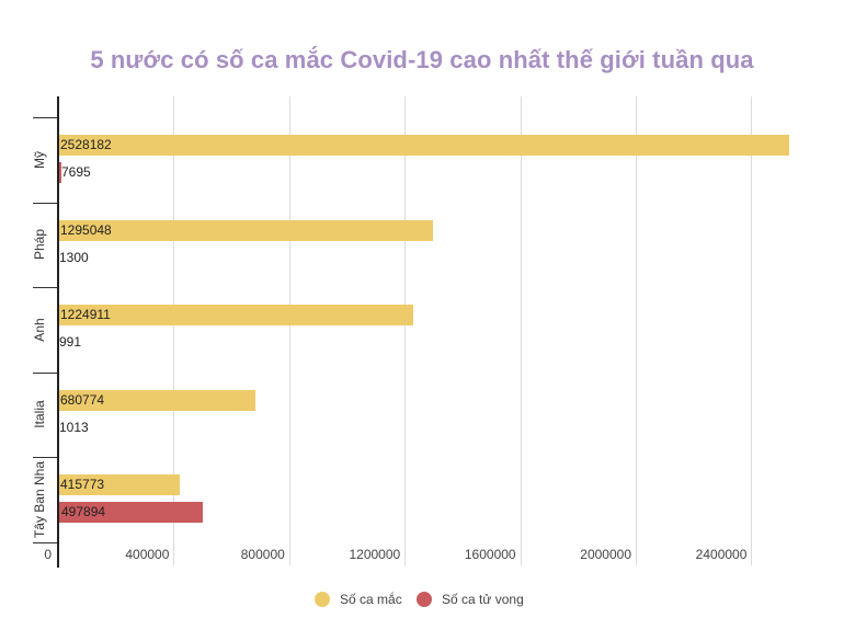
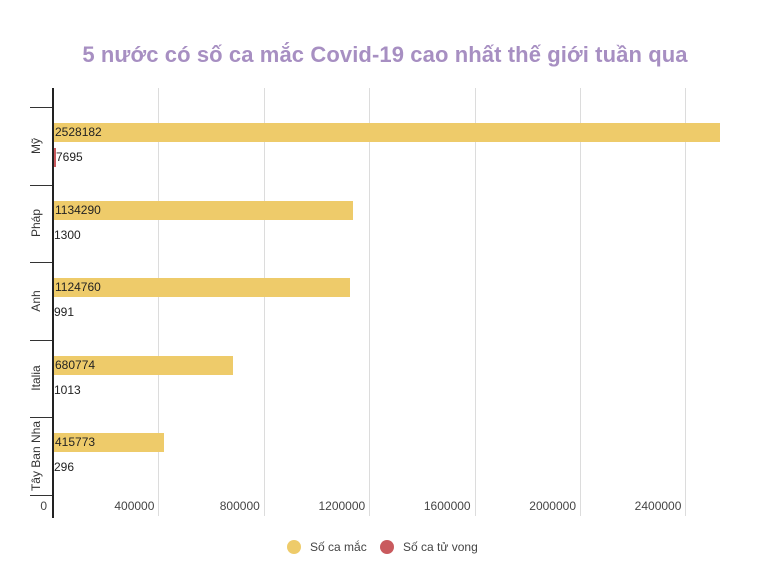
Số ca mắc/Pháp: 1295048 -> 1134290
Số ca mắc/Anh: 1224911 -> 1124760
Số ca tử vong/Tây Ban Nha: 497894 -> 296
